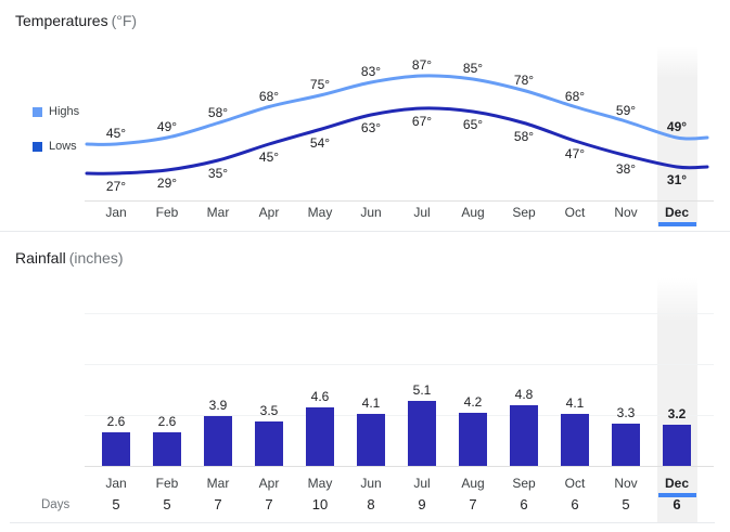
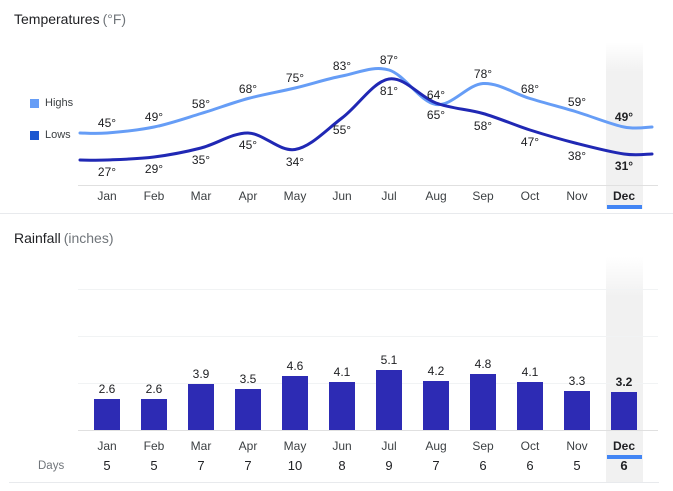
Temperatures (°F)/Lows/May: 54° -> 34°
Temperatures (°F)/Lows/Jun: 63° -> 55°
Temperatures (°F)/Lows/Jul: 67° -> 81°
Temperatures (°F)/Highs/Aug: 85° -> 64°
